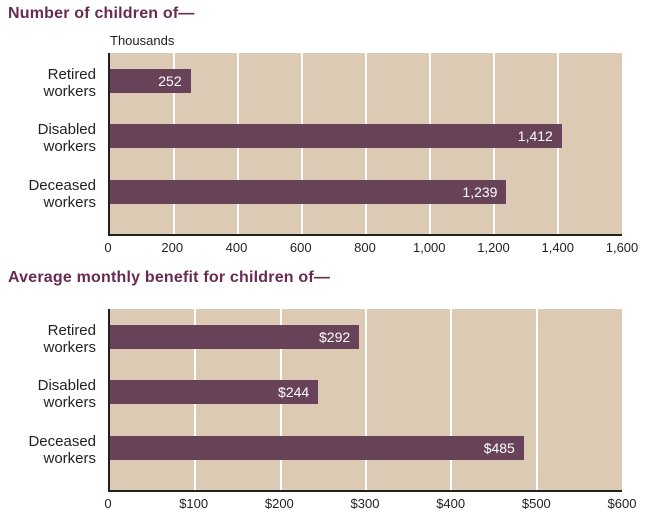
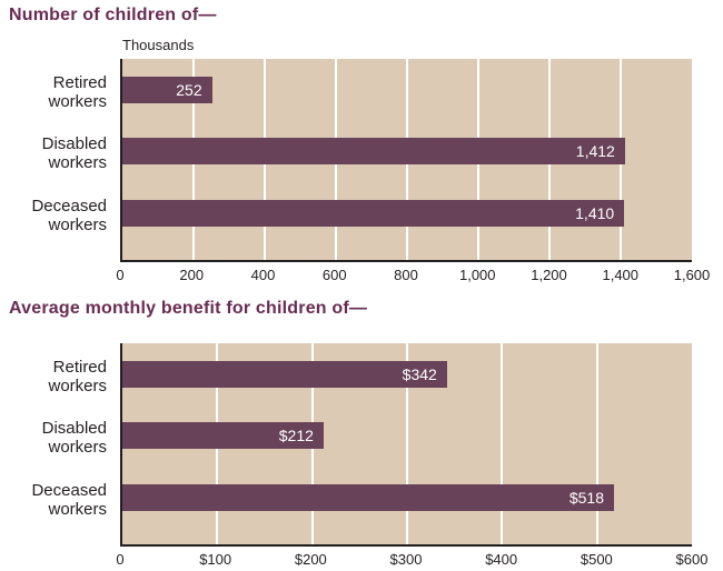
Number of children of—/Deceased workers: 1,239 -> 1,410
Average monthly benefit for children of—/Retired workers: $292 -> $342
Average monthly benefit for children of—/Disabled workers: $244 -> $212
Average monthly benefit for children of—/Deceased workers: $485 -> $518
